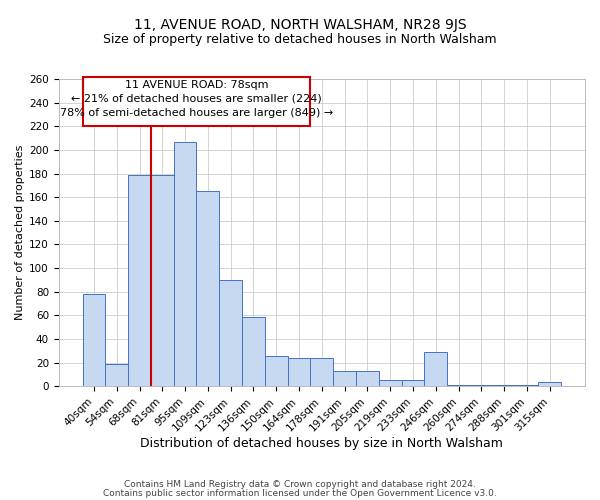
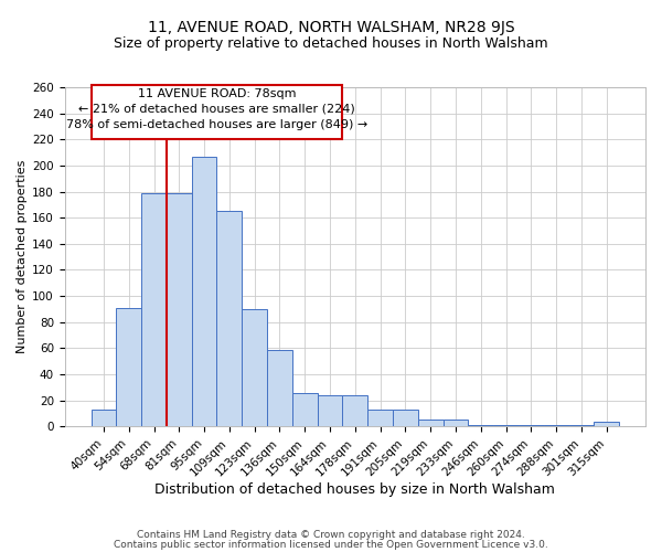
40sqm: 78 -> 13
54sqm: 19 -> 91
246sqm: 29 -> 1
